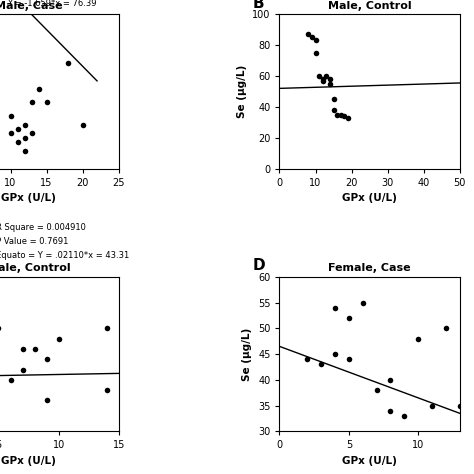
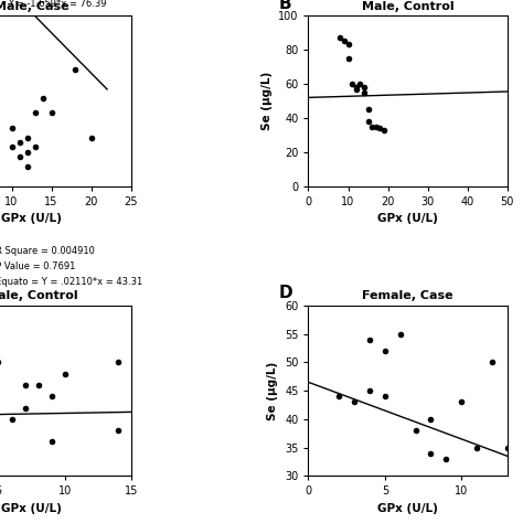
Female, Case/10: 48 -> 43
